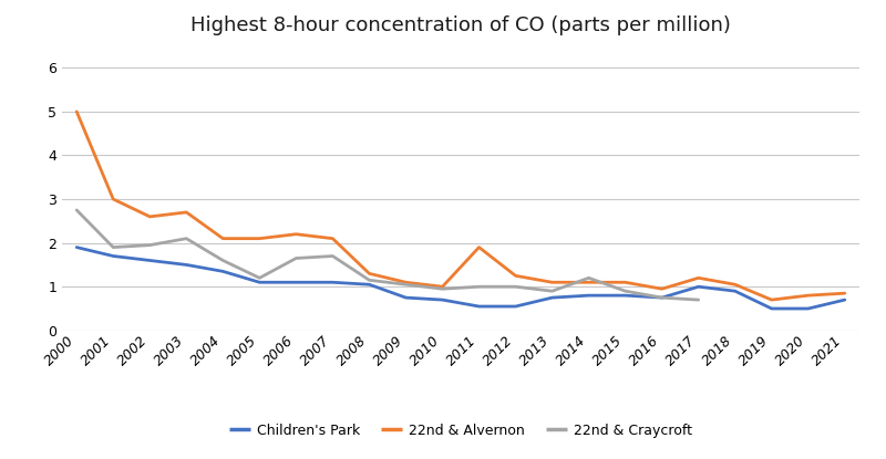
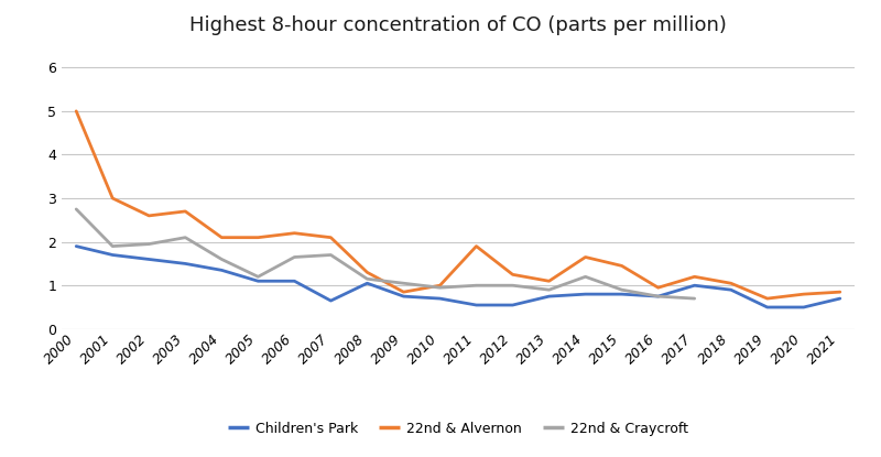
Children's Park/2007: 1.10 -> 0.65
22nd & Alvernon/2009: 1.10 -> 0.85
22nd & Alvernon/2014: 1.10 -> 1.65
22nd & Alvernon/2015: 1.10 -> 1.45
